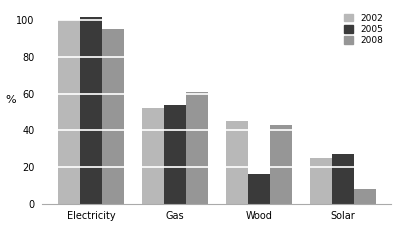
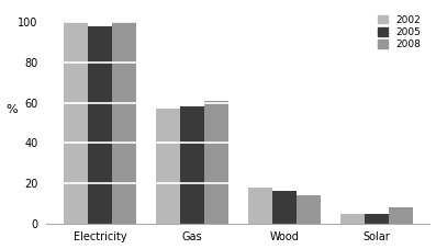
2005/Electricity: 102 -> 98
2008/Electricity: 95 -> 100
2002/Gas: 52 -> 57
2005/Gas: 54 -> 58
2002/Wood: 45 -> 18
2008/Wood: 43 -> 14
2002/Solar: 25 -> 5
2005/Solar: 27 -> 5
